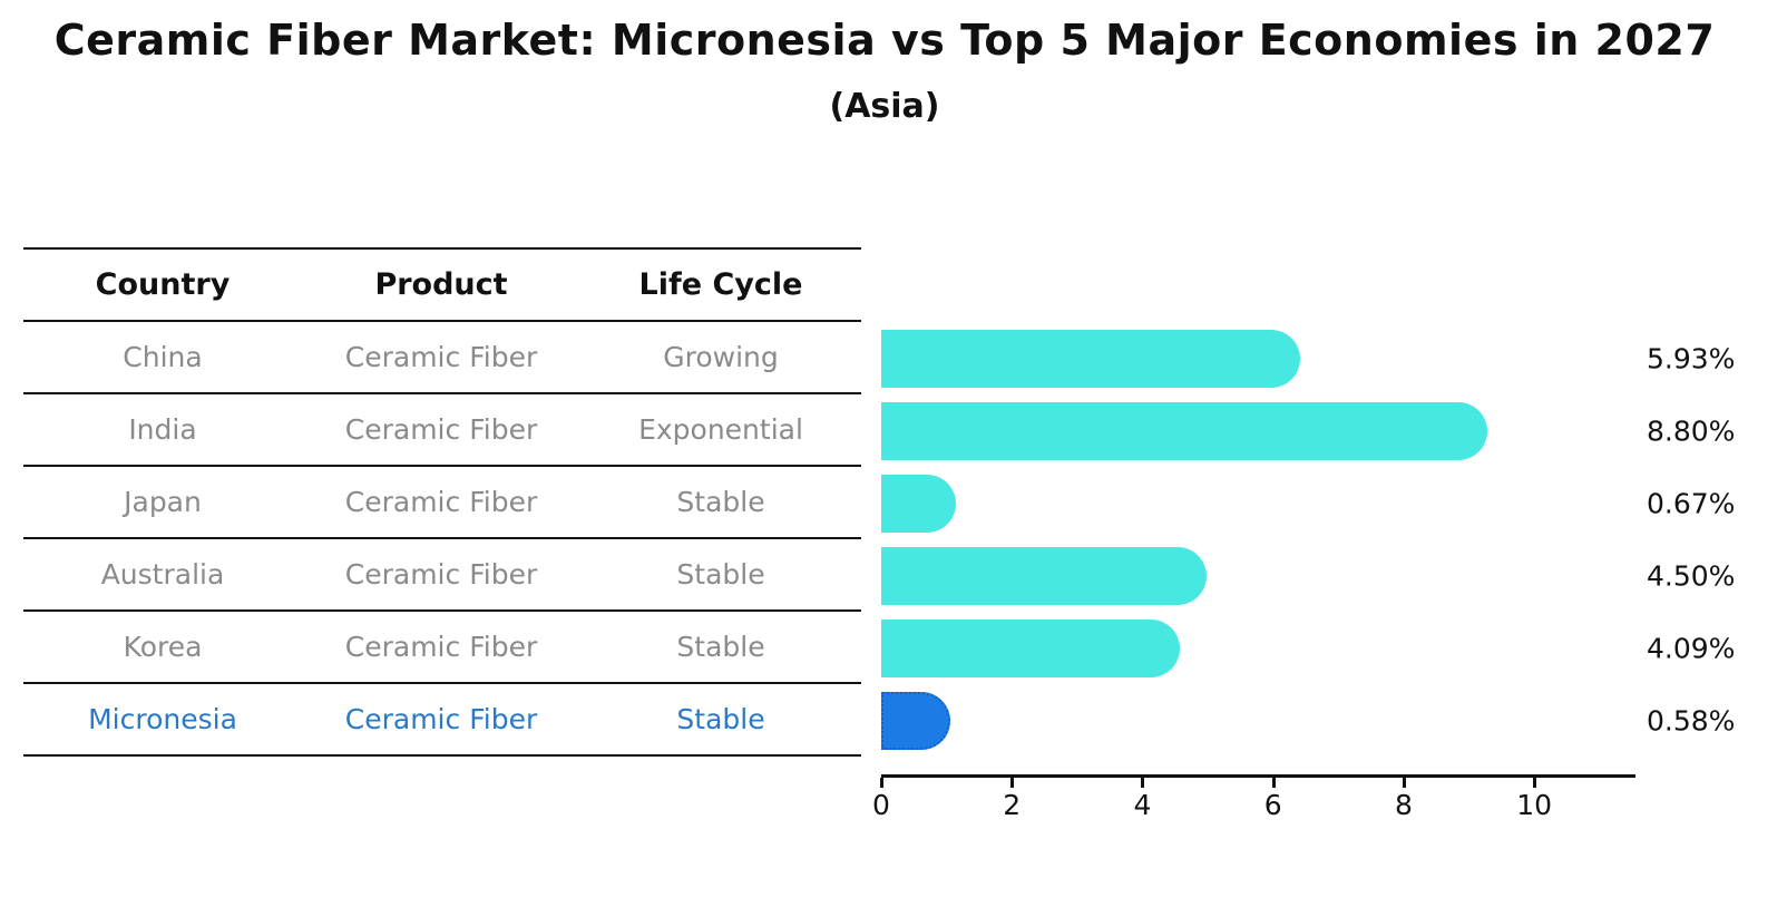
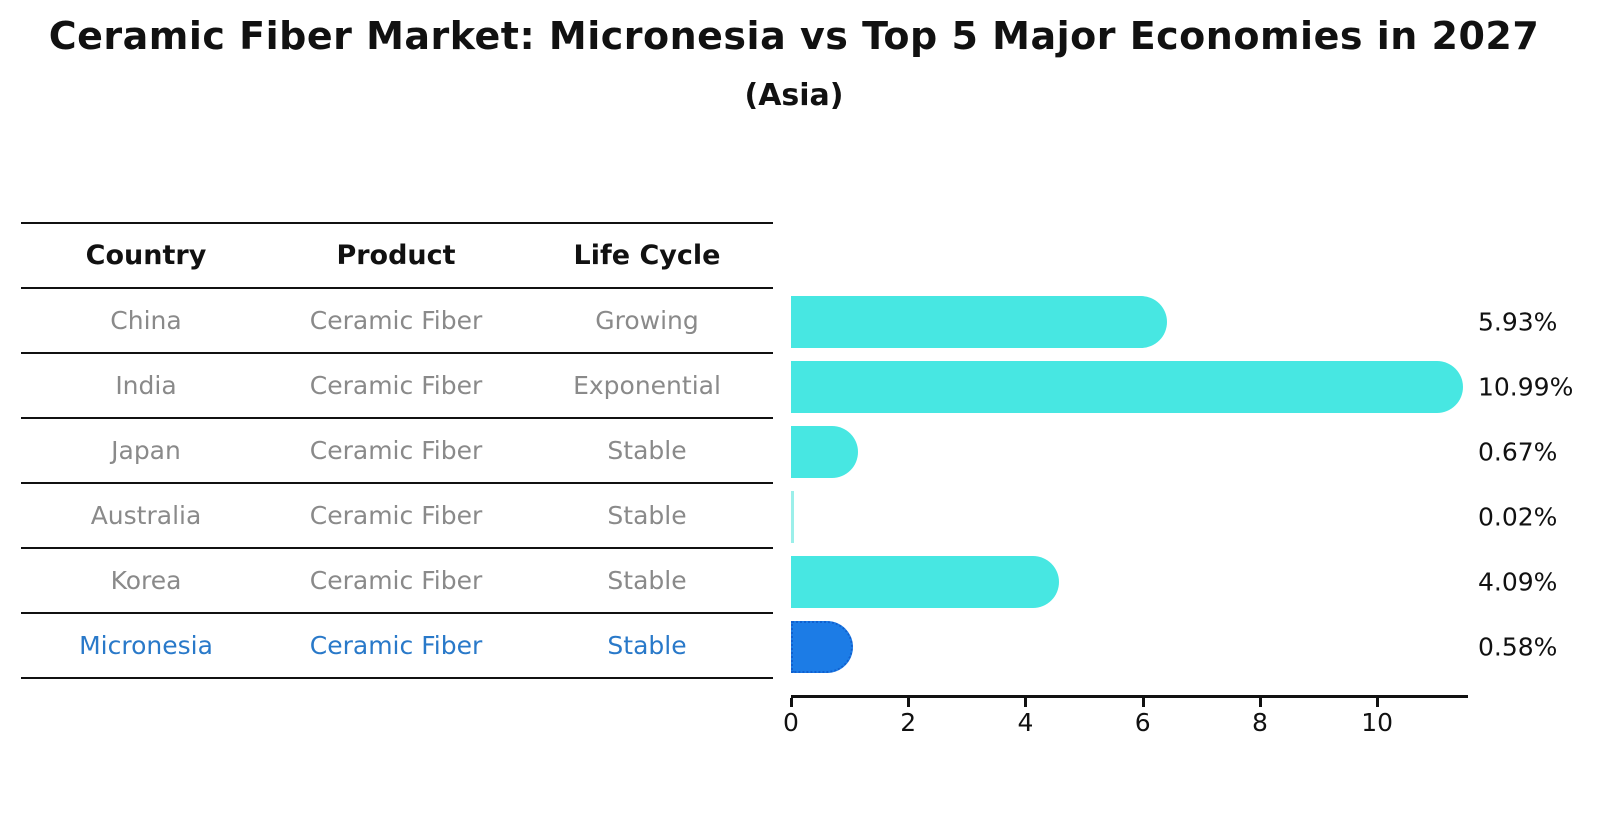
India: 8.80% -> 10.99%
Australia: 4.50% -> 0.02%
